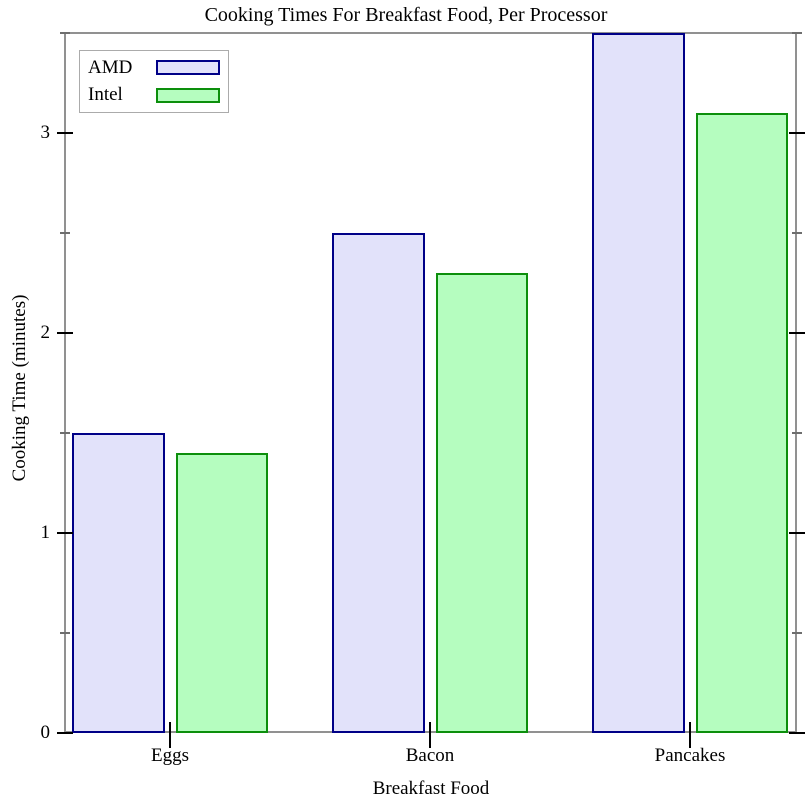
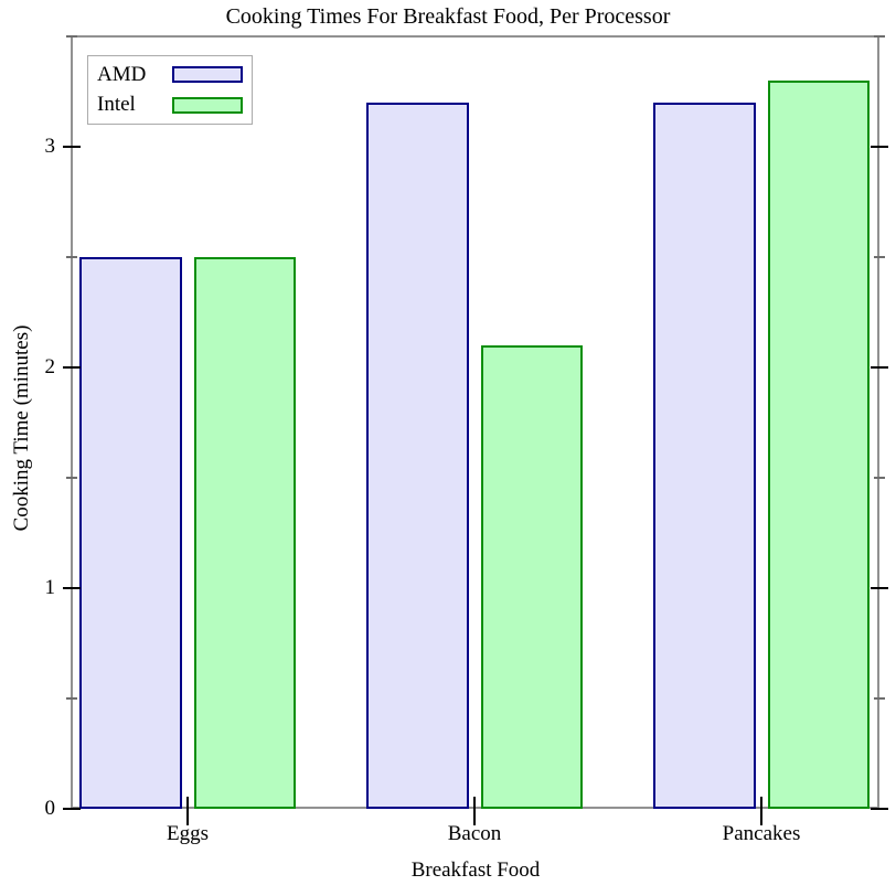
AMD/Eggs: 1.5 -> 2.5
Intel/Eggs: 1.4 -> 2.5
AMD/Bacon: 2.5 -> 3.2
Intel/Bacon: 2.3 -> 2.1
AMD/Pancakes: 3.5 -> 3.2
Intel/Pancakes: 3.1 -> 3.3
